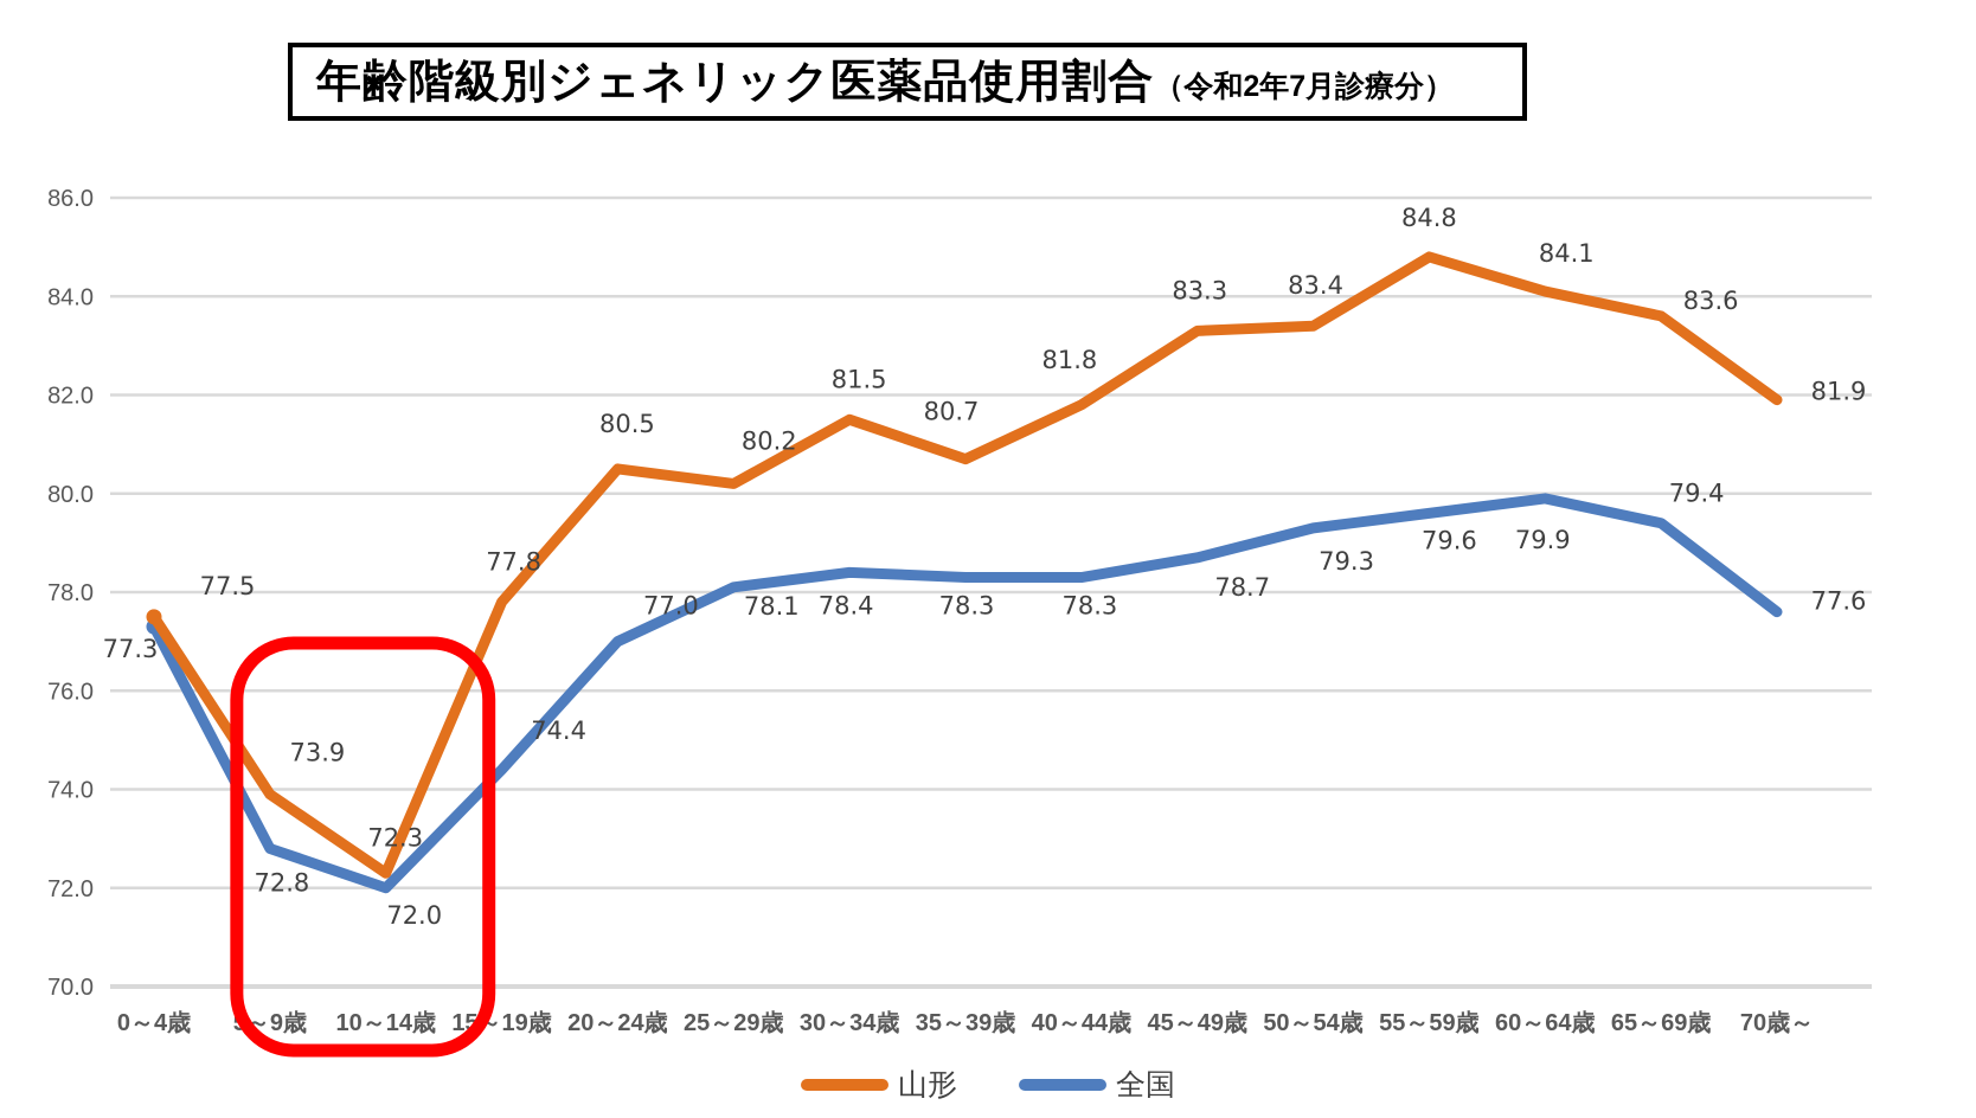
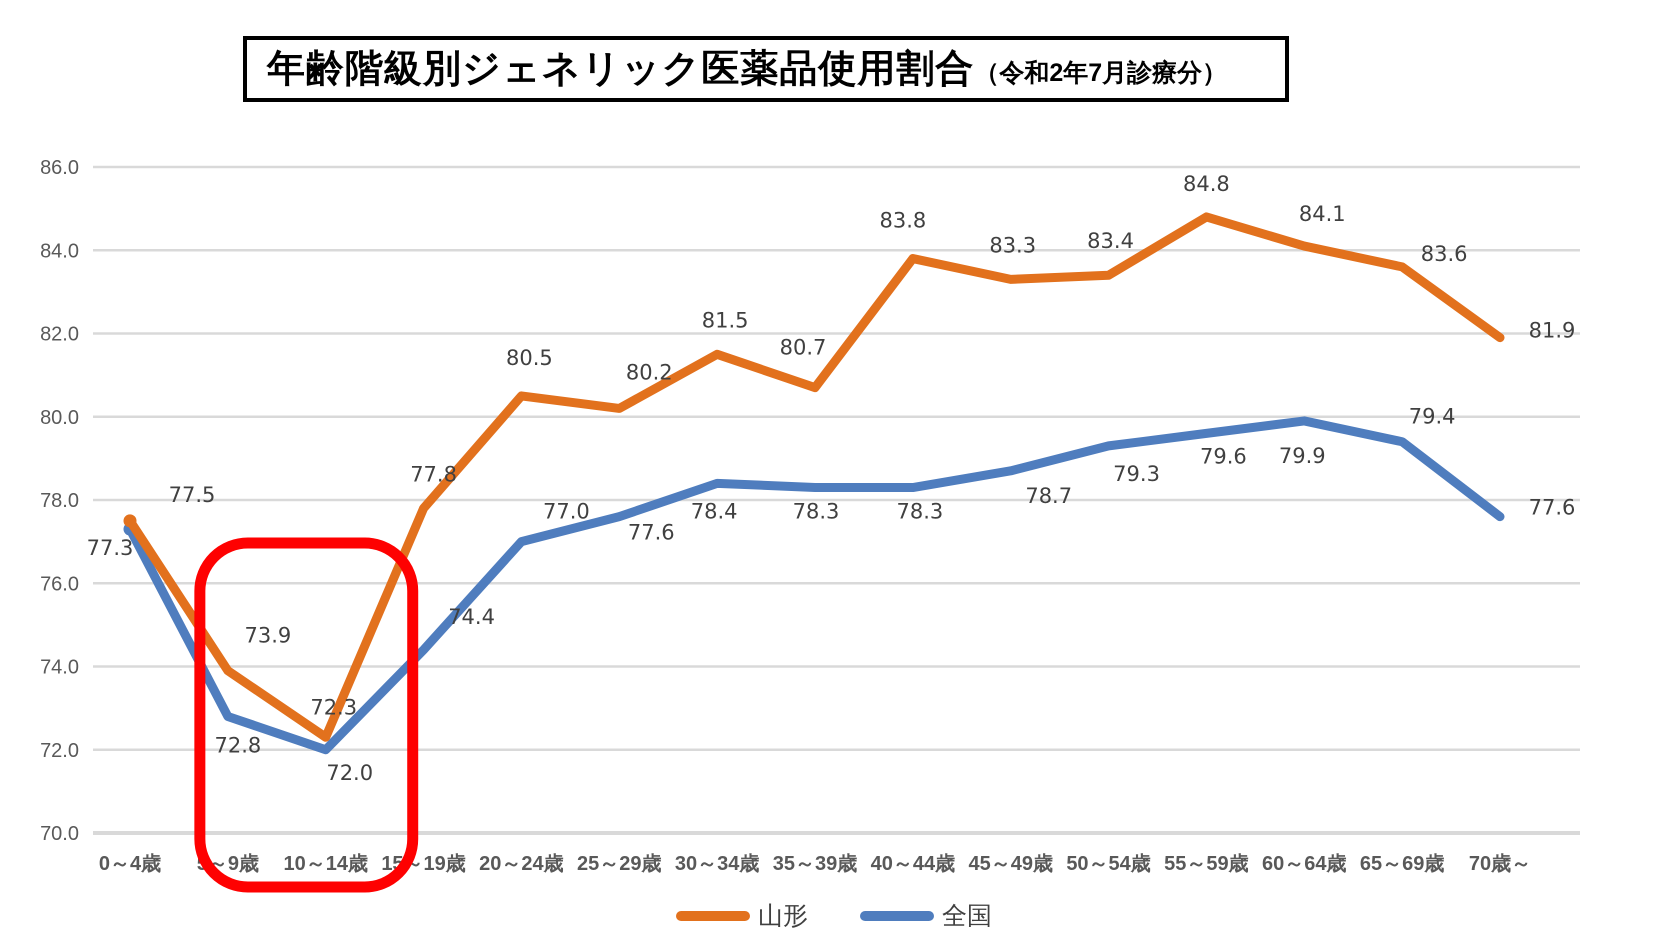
全国/25～29歳: 78.1 -> 77.6
山形/40～44歳: 81.8 -> 83.8
